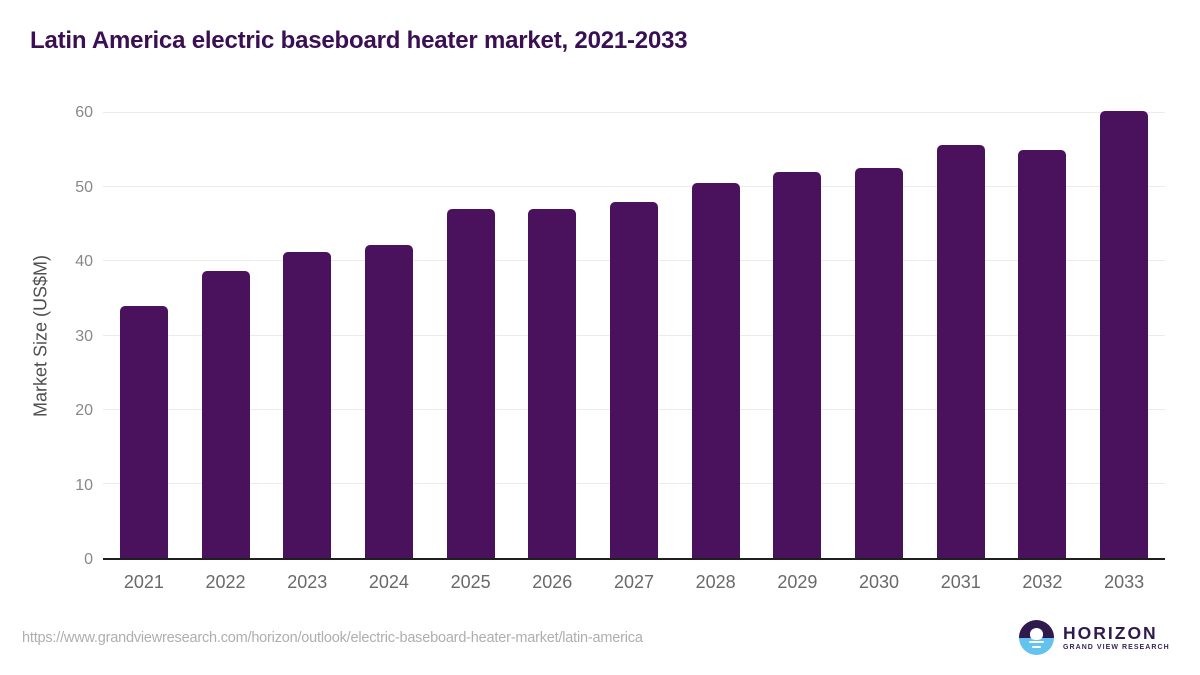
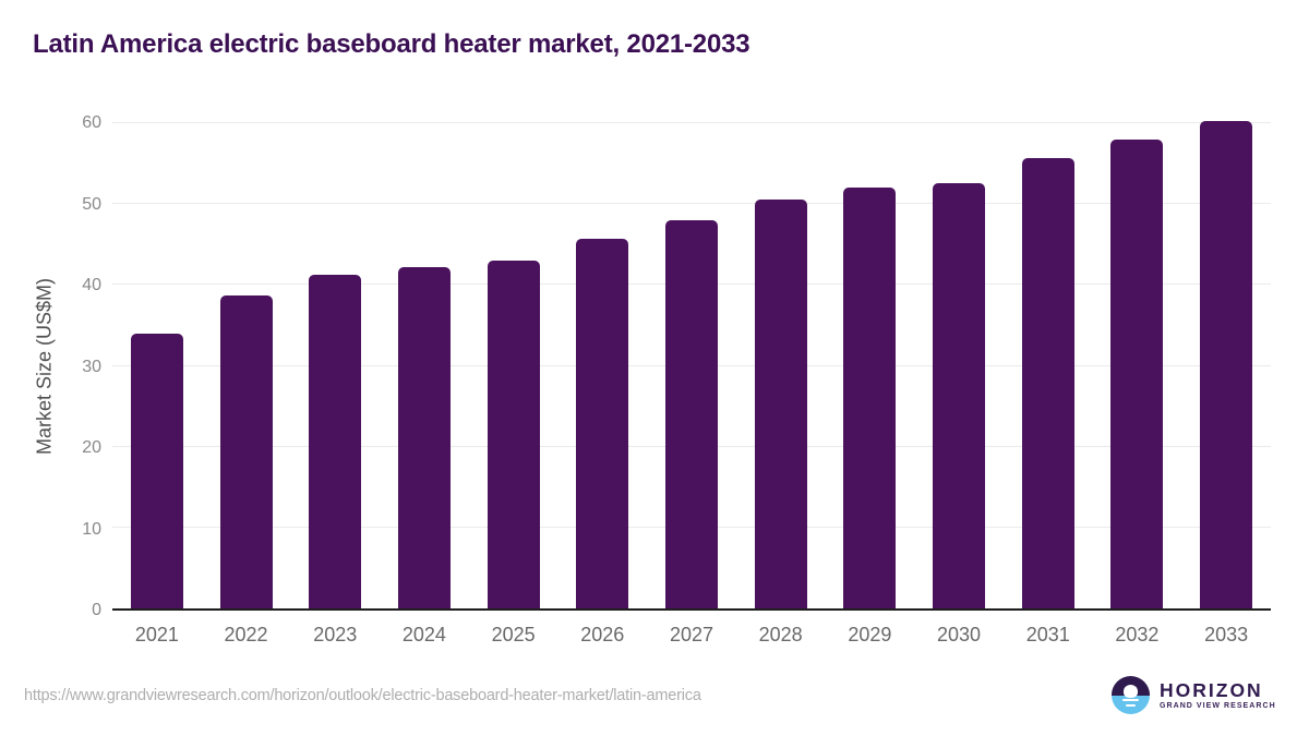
2025: 47 -> 43
2026: 47 -> 46
2032: 55 -> 58
